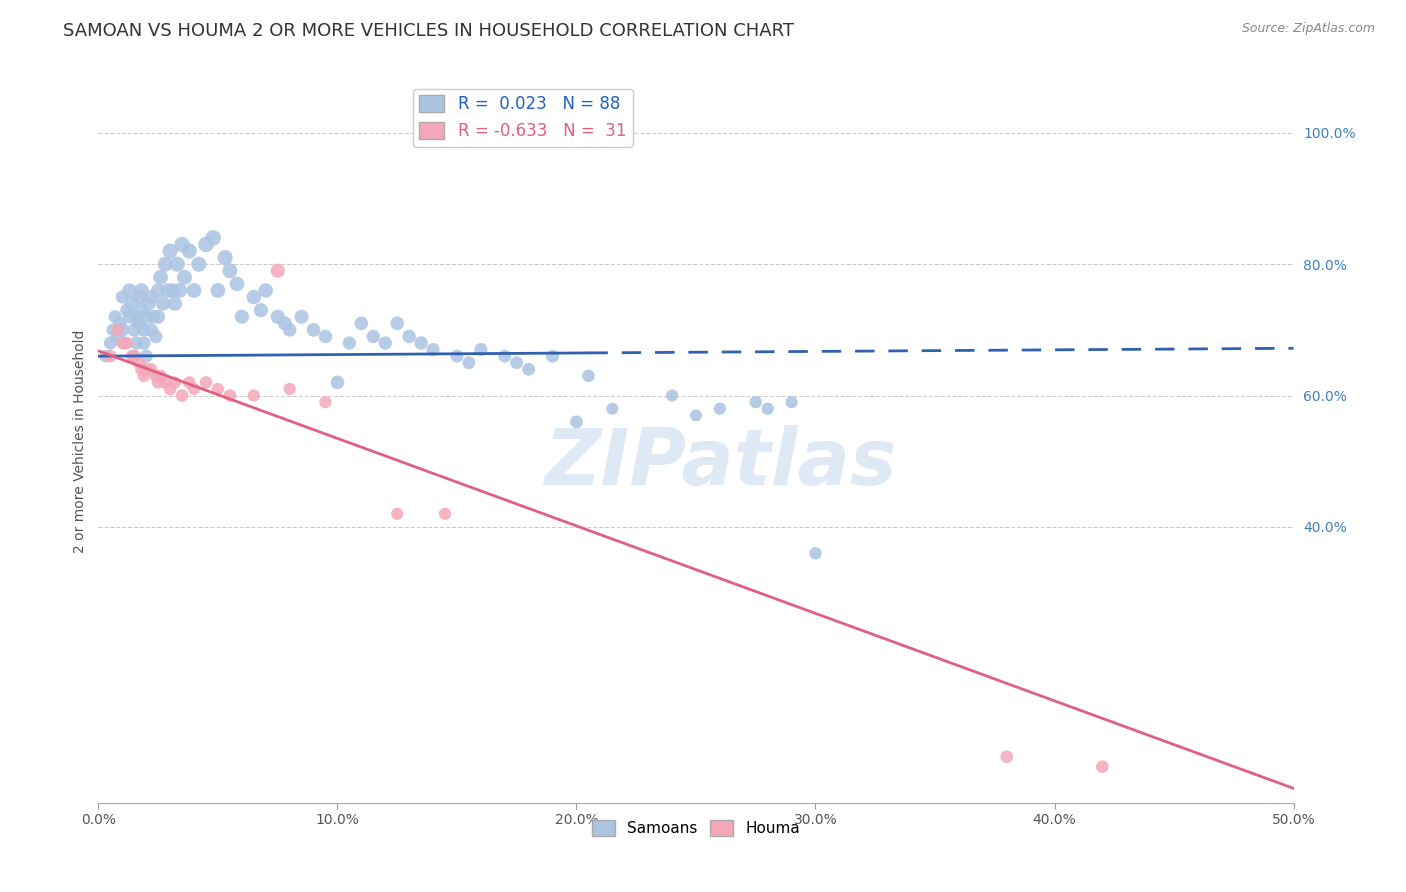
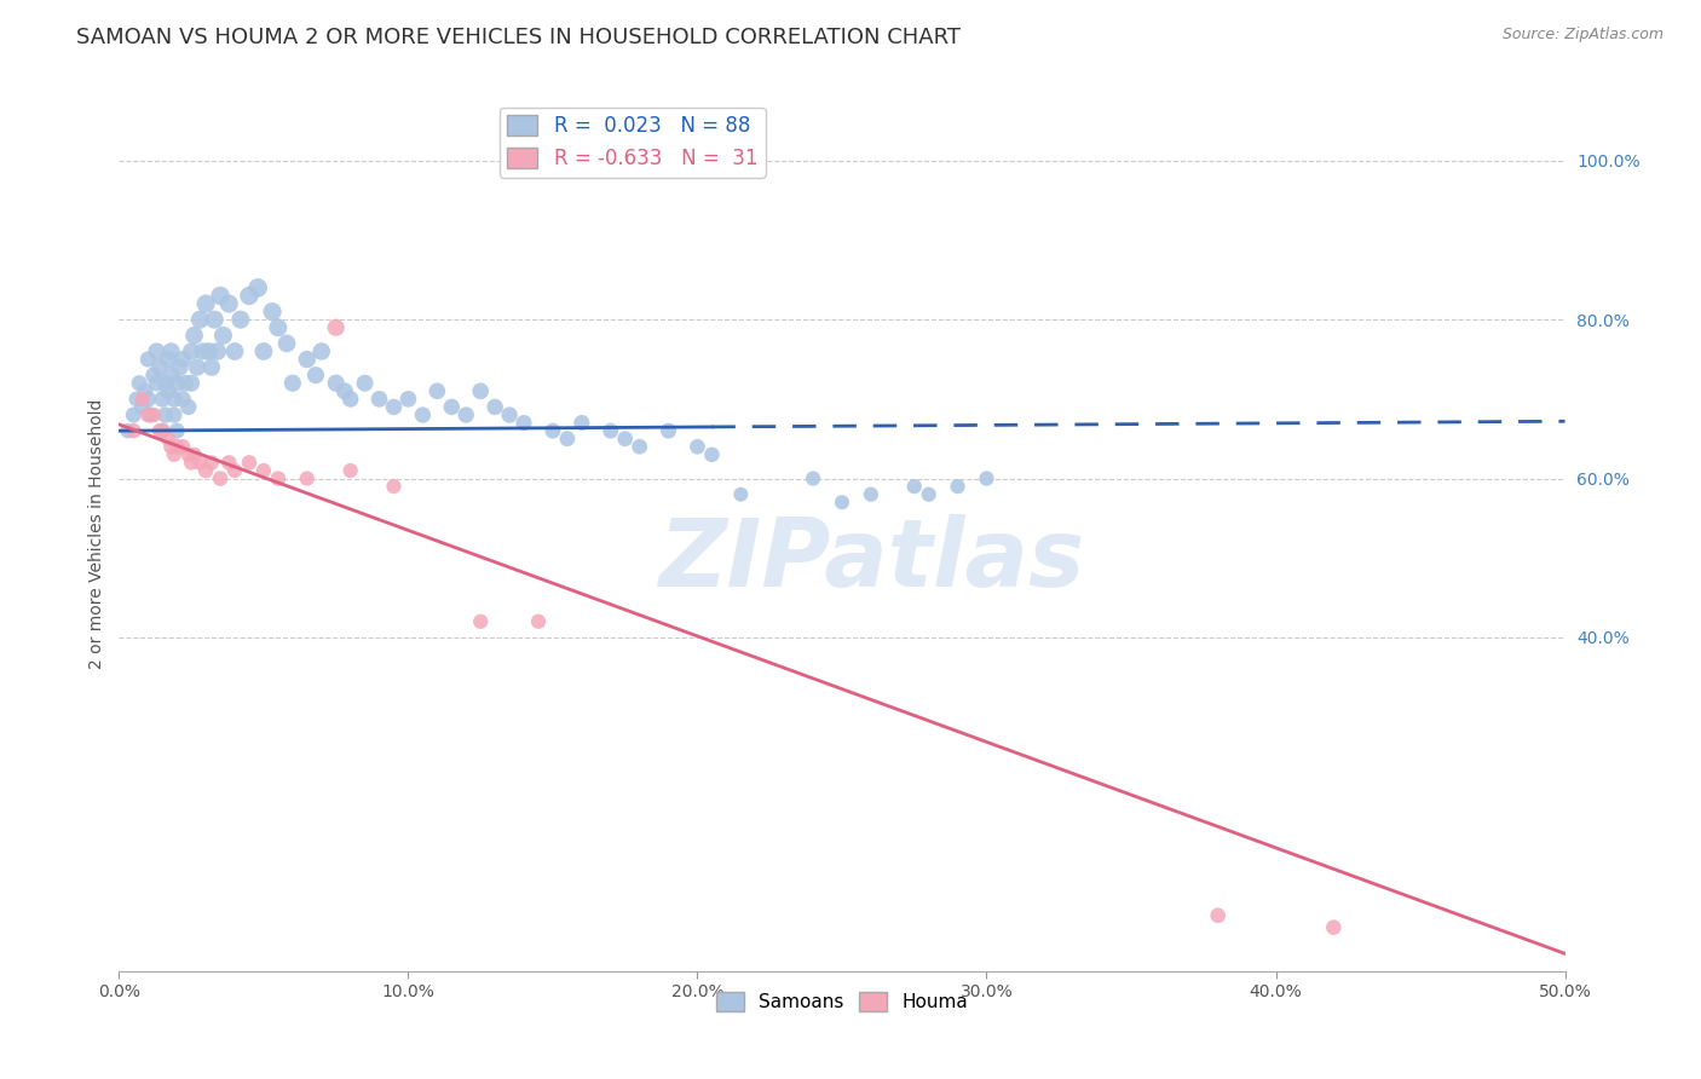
Samoans/10.0%: 62% -> 70%
Samoans/20.0%: 56% -> 64%
Samoans/30.0%: 36% -> 60%
